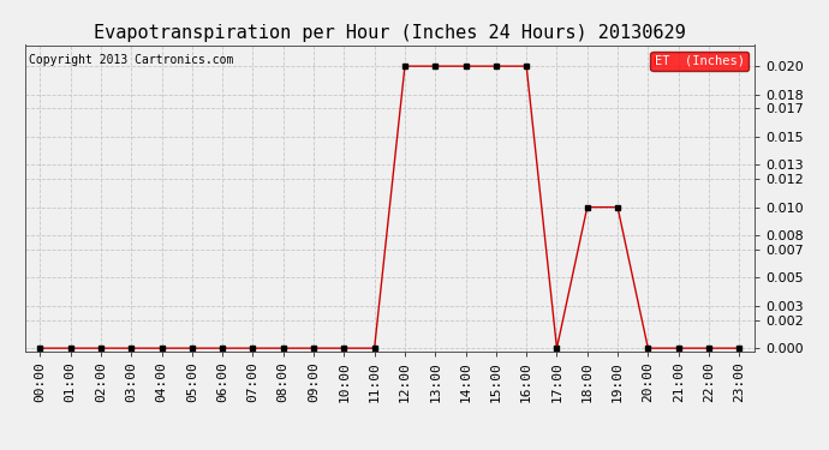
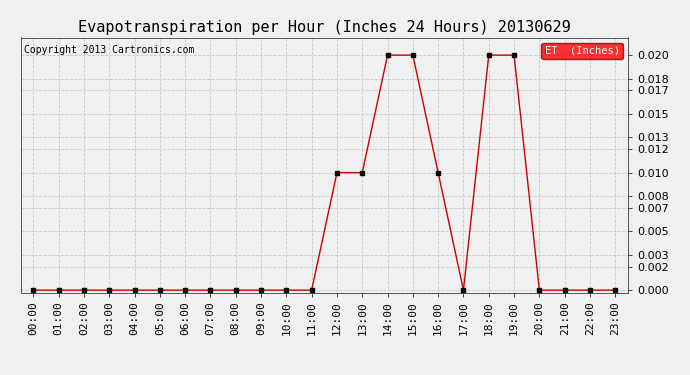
12:00: 0.02 -> 0.01
13:00: 0.02 -> 0.01
16:00: 0.02 -> 0.01
18:00: 0.01 -> 0.02
19:00: 0.01 -> 0.02
